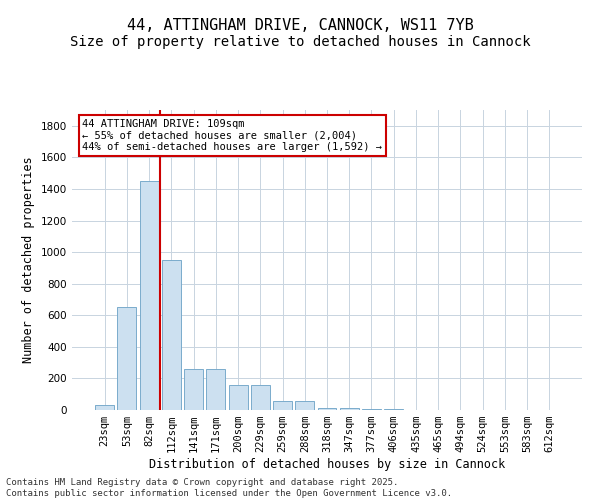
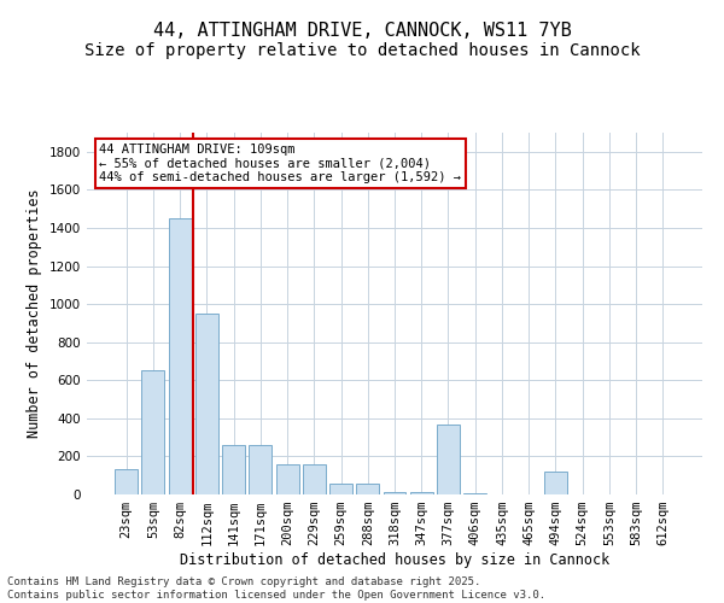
23sqm: 30 -> 130
377sqm: 0 -> 370
494sqm: 0 -> 120
